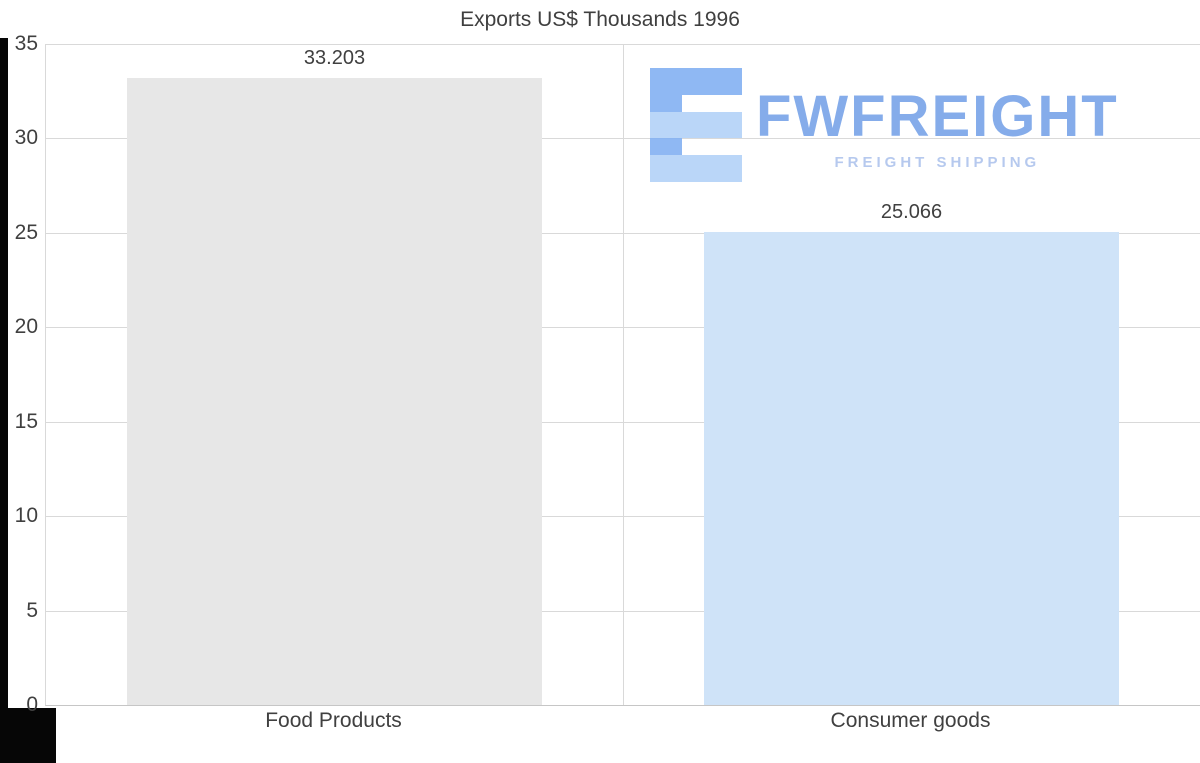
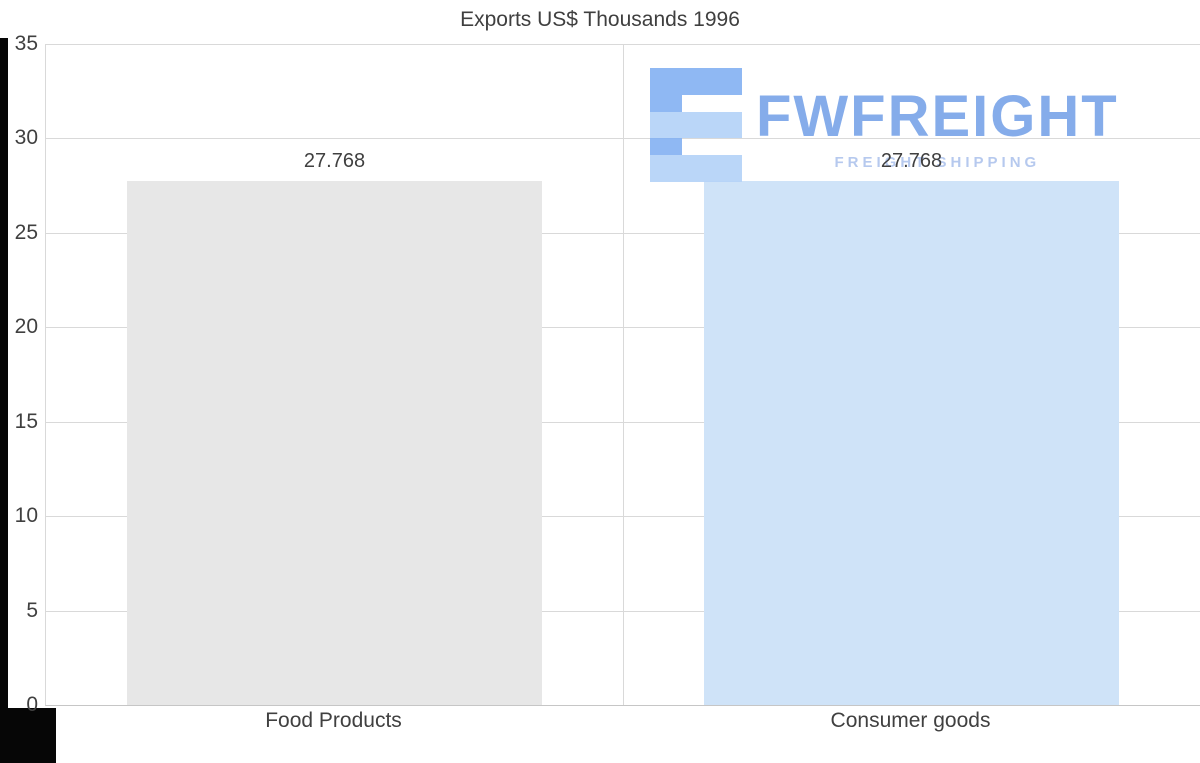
Food Products: 33.203 -> 27.768
Consumer goods: 25.066 -> 27.768
